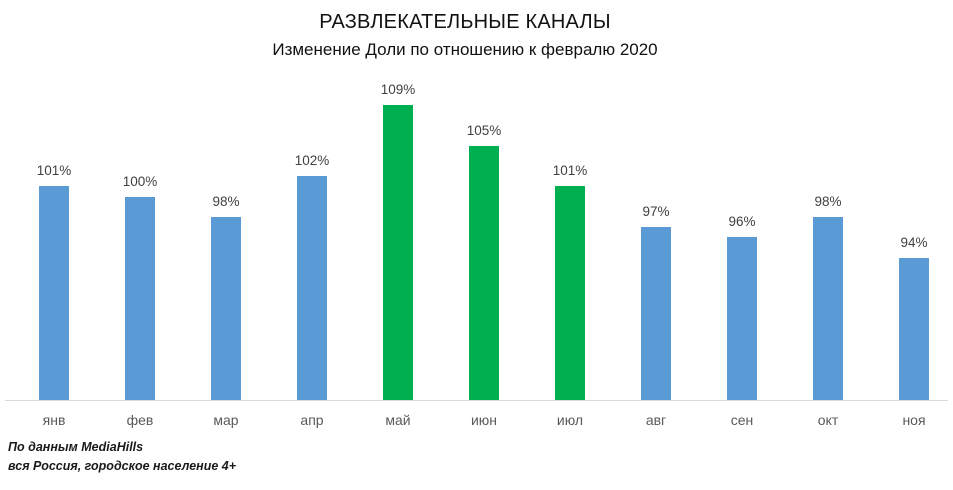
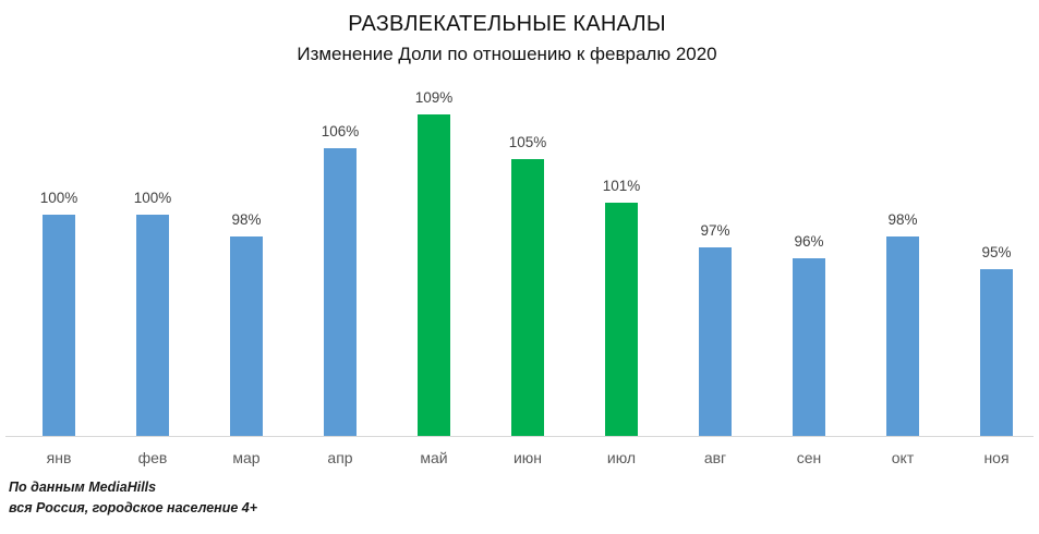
янв: 101% -> 100%
апр: 102% -> 106%
ноя: 94% -> 95%
